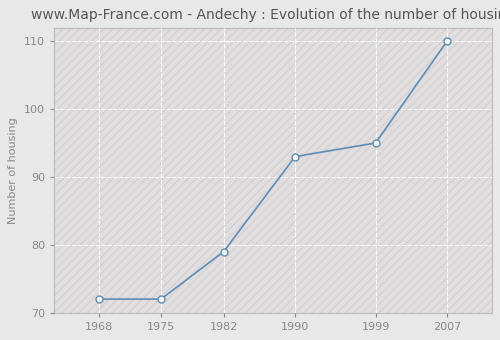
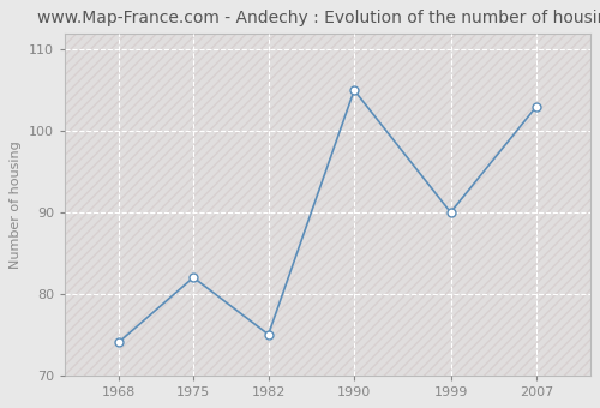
1968: 72 -> 74
1975: 72 -> 82
1982: 79 -> 75
1990: 93 -> 105
1999: 95 -> 90
2007: 110 -> 103
